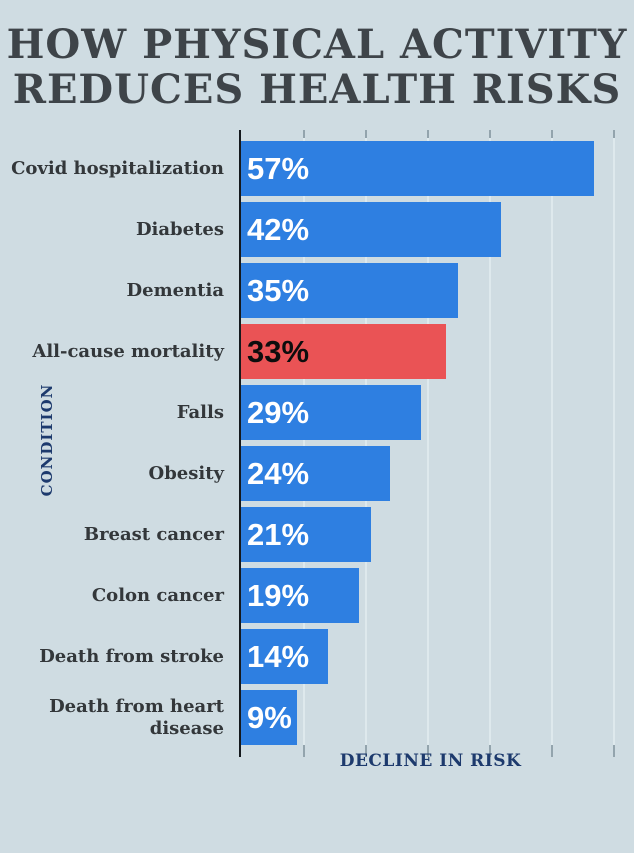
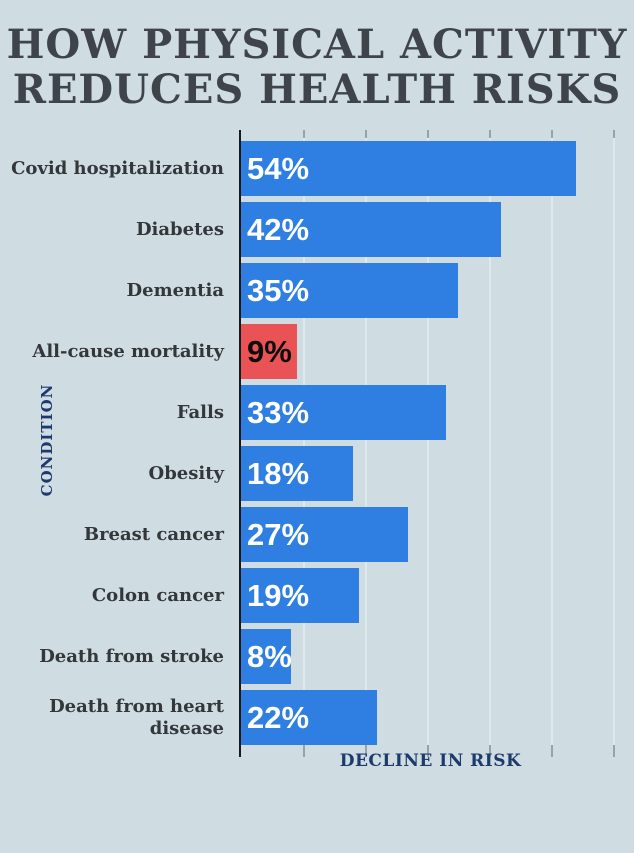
Covid hospitalization: 57% -> 54%
All-cause mortality: 33% -> 9%
Falls: 29% -> 33%
Obesity: 24% -> 18%
Breast cancer: 21% -> 27%
Death from stroke: 14% -> 8%
Death from heart disease: 9% -> 22%
